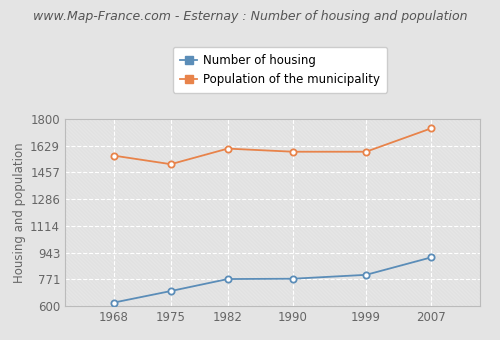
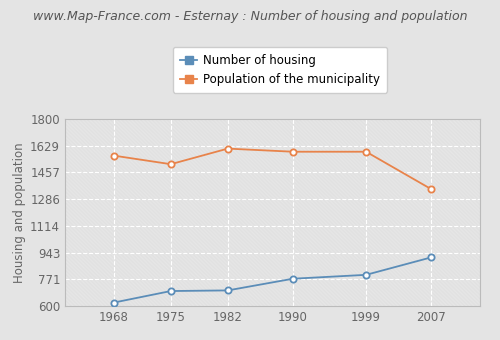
Number of housing/1982: 770 -> 700
Population of the municipality/2007: 1740 -> 1350
